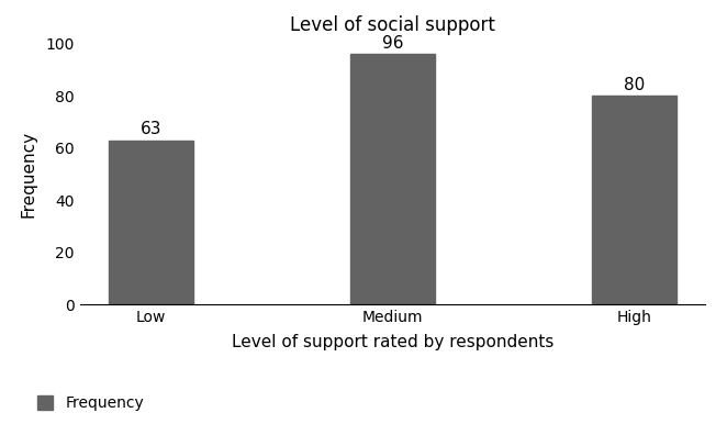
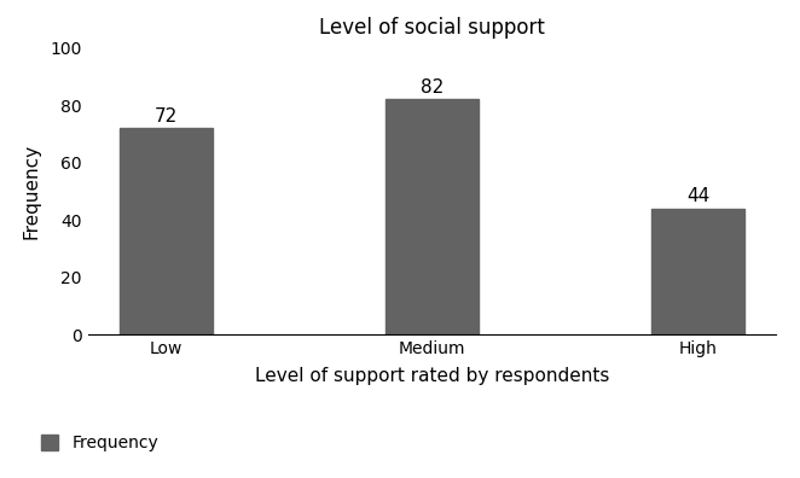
Low: 63 -> 72
Medium: 96 -> 82
High: 80 -> 44
